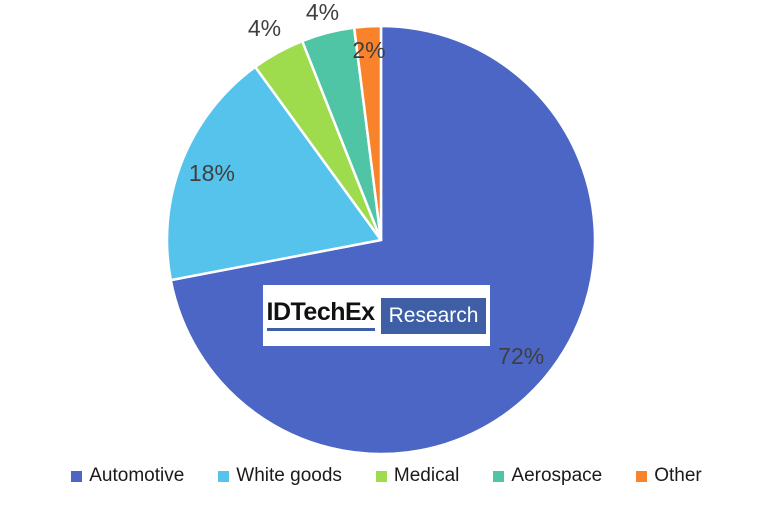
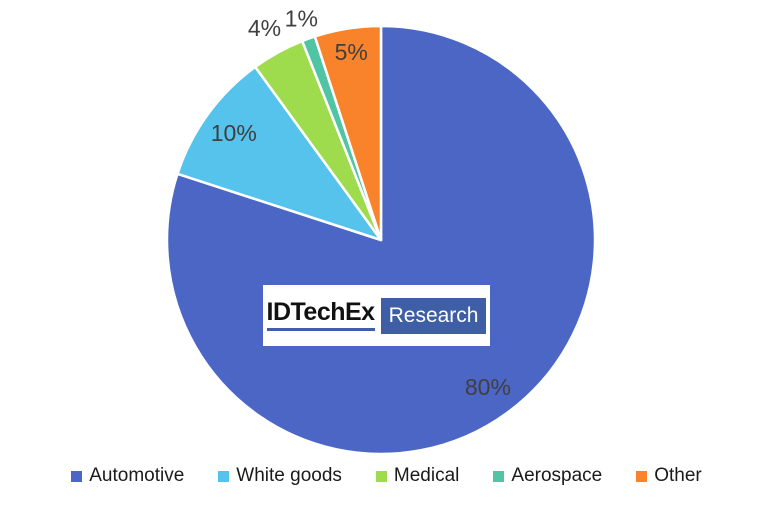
Automotive: 72% -> 80%
White goods: 18% -> 10%
Aerospace: 4% -> 1%
Other: 2% -> 5%
